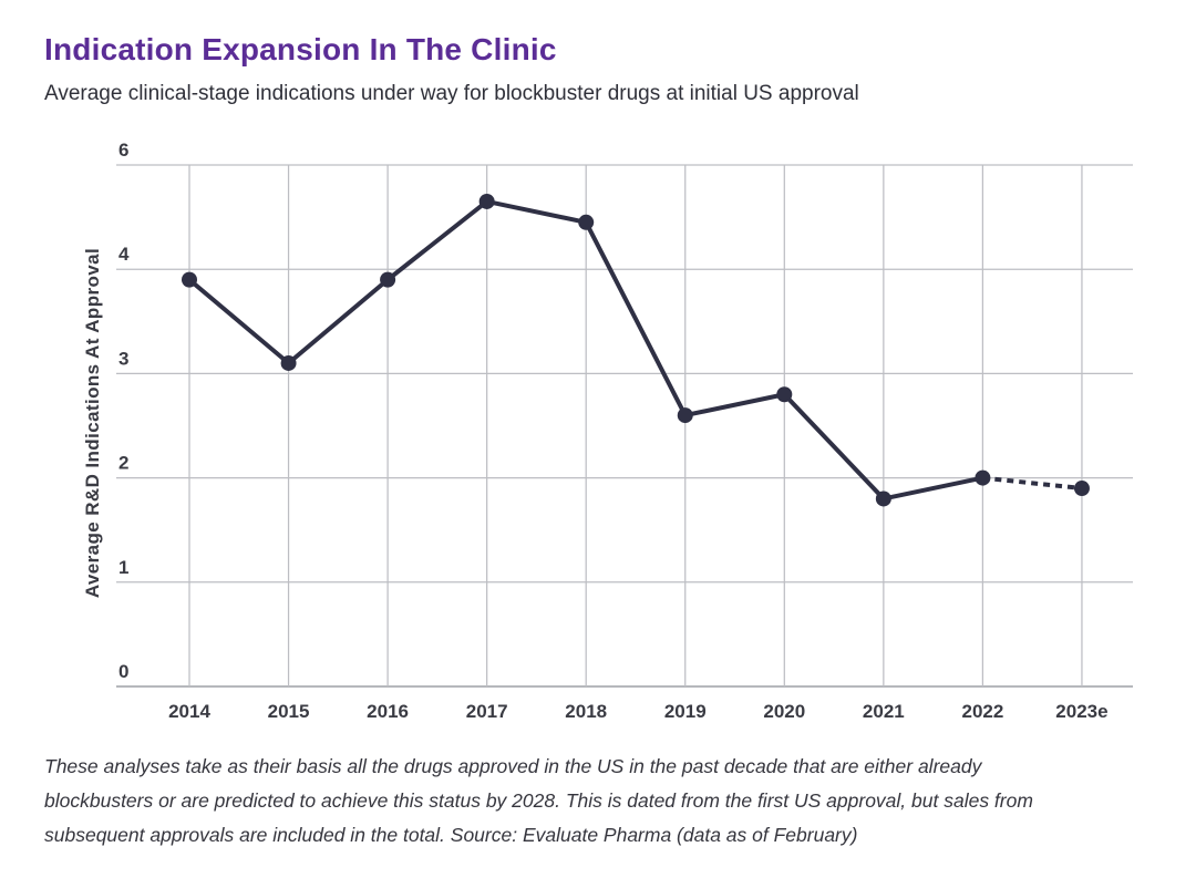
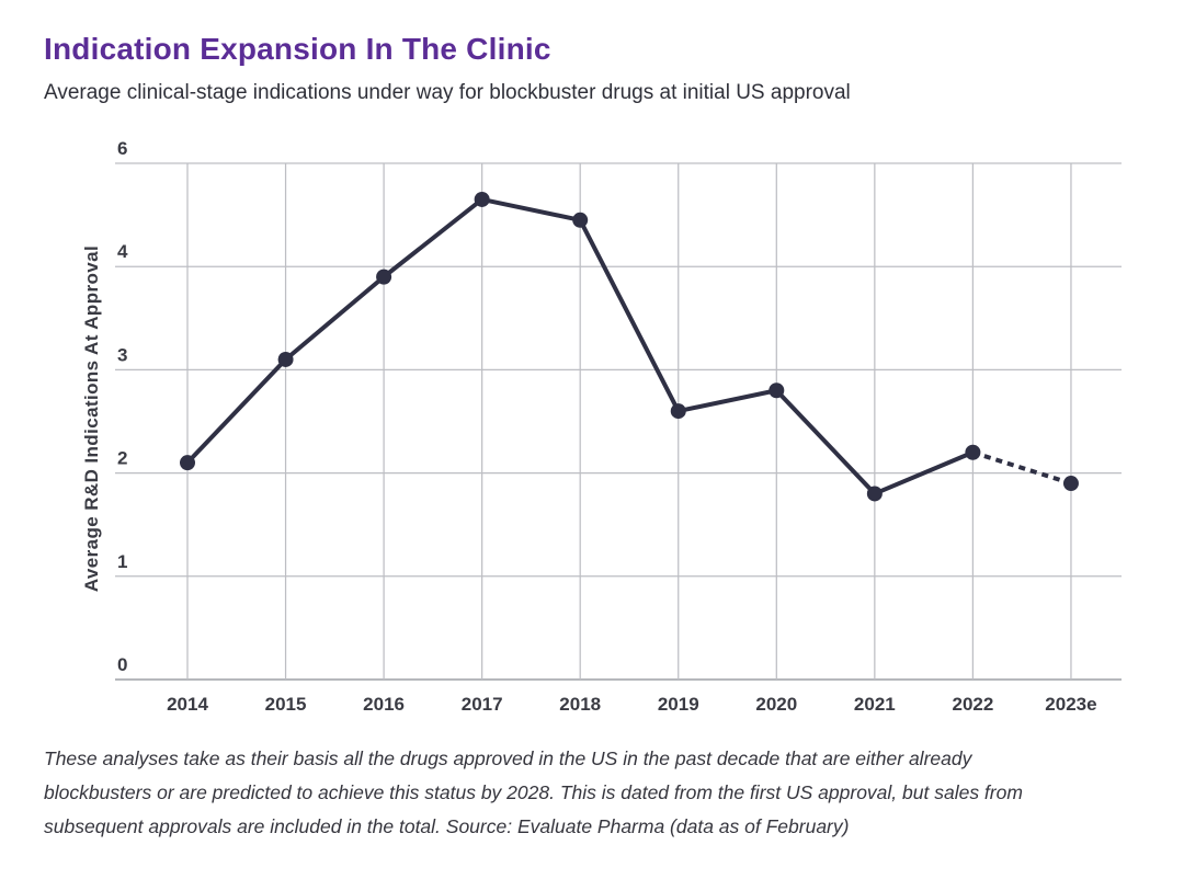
2014: 3.9 -> 2.1
2022: 2.0 -> 2.2
